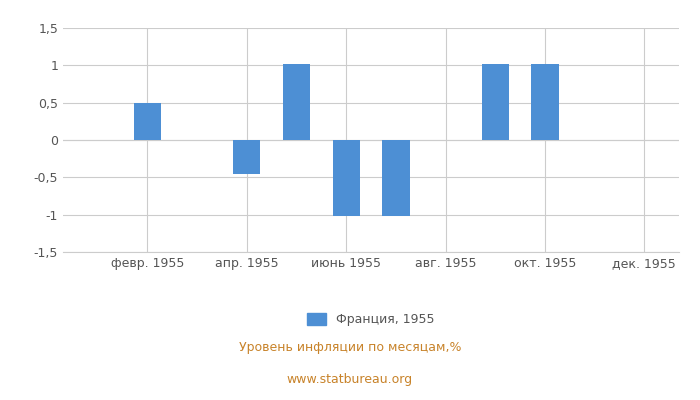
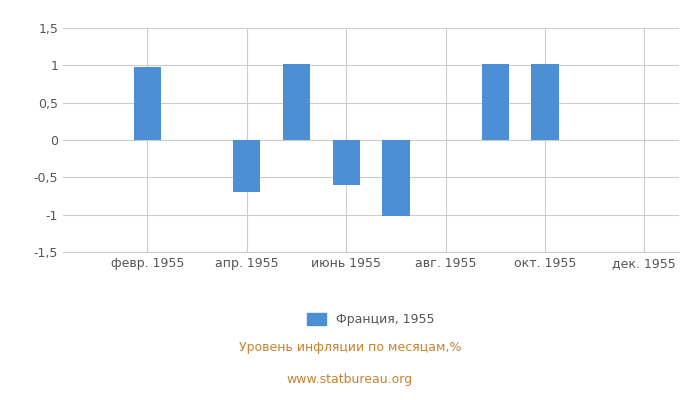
февр. 1955: 0,50 -> 0,98
апр. 1955: -0,46 -> -0,70
июнь 1955: -1,02 -> -0,60
